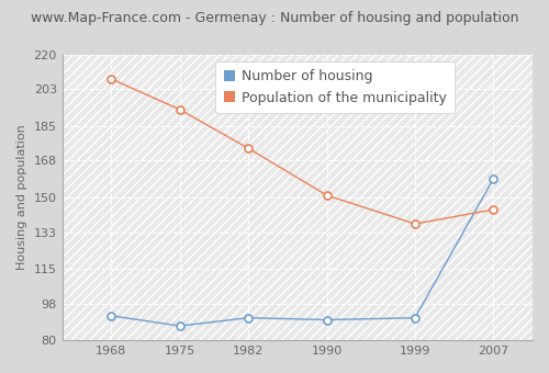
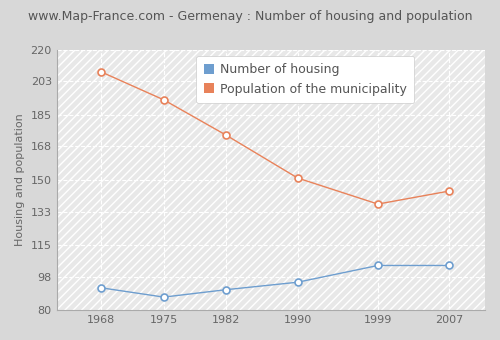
Number of housing/1990: 90 -> 95
Number of housing/1999: 91 -> 104
Number of housing/2007: 159 -> 104
